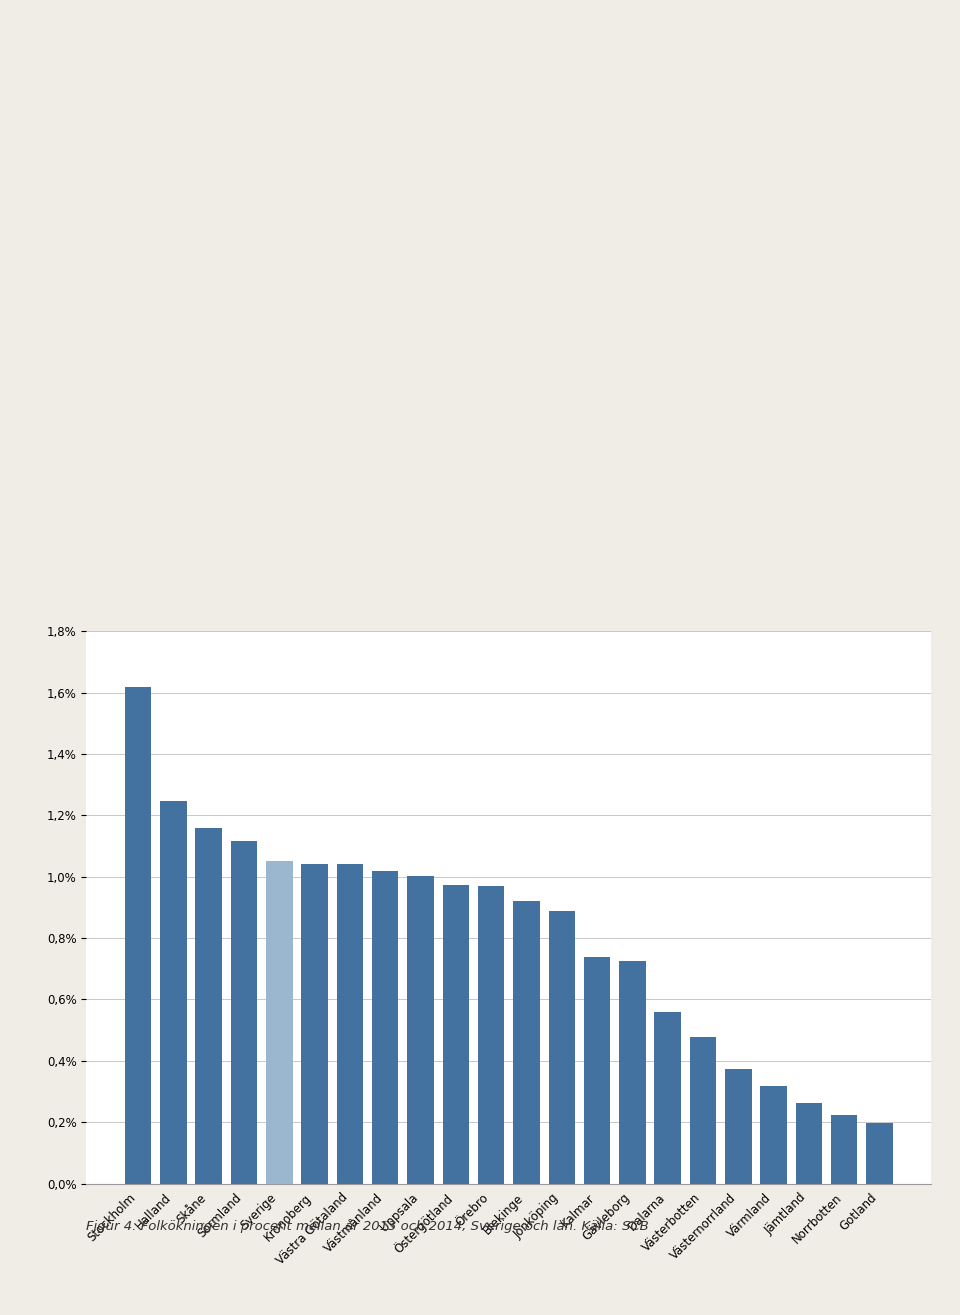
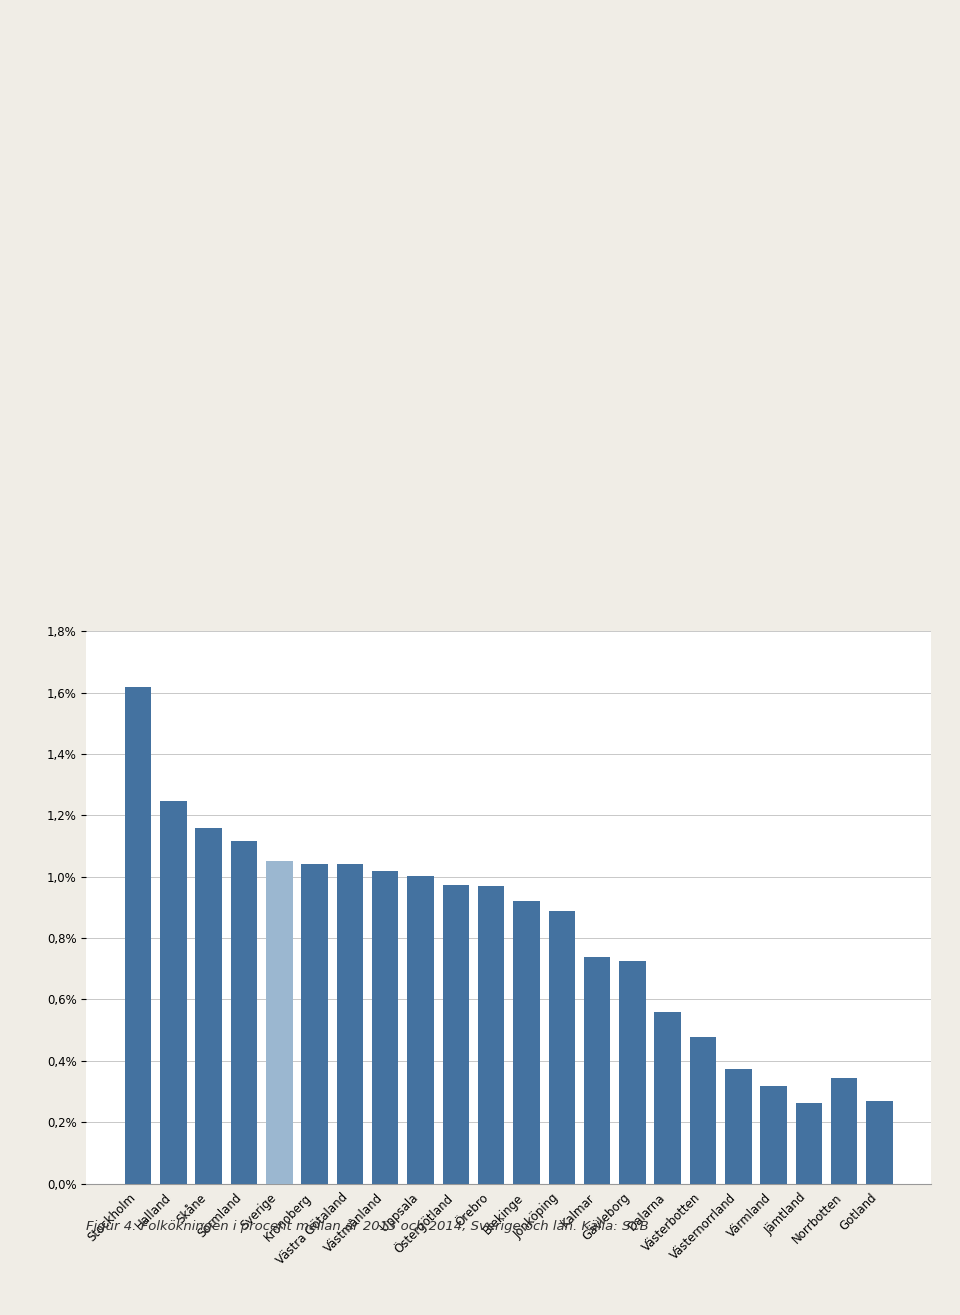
Norrbotten: 0,222% -> 0,345%
Gotland: 0,198% -> 0,270%
